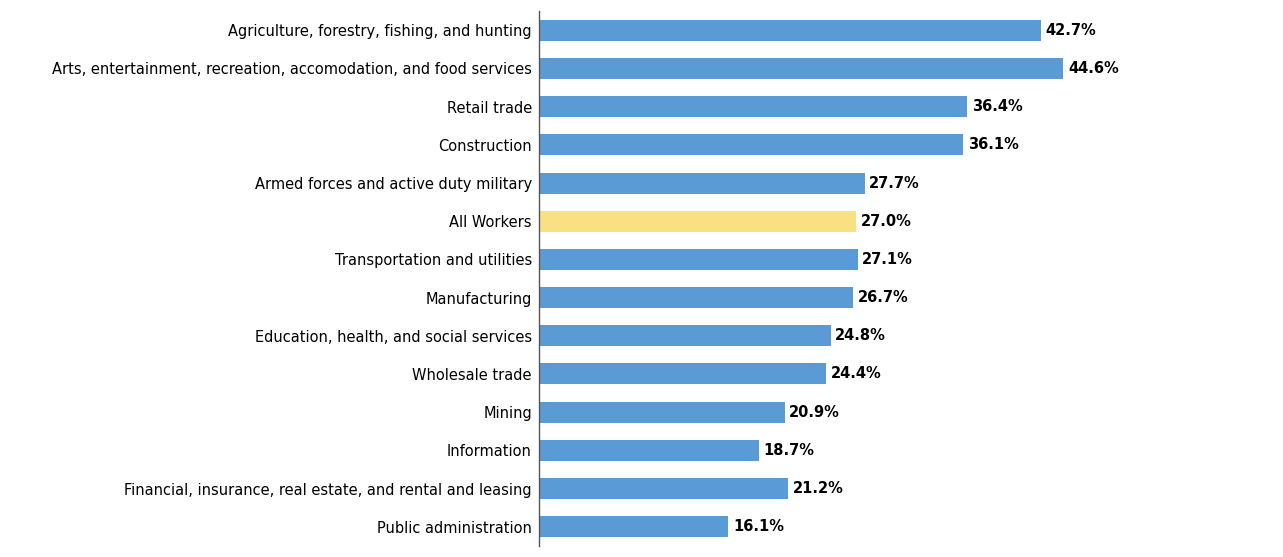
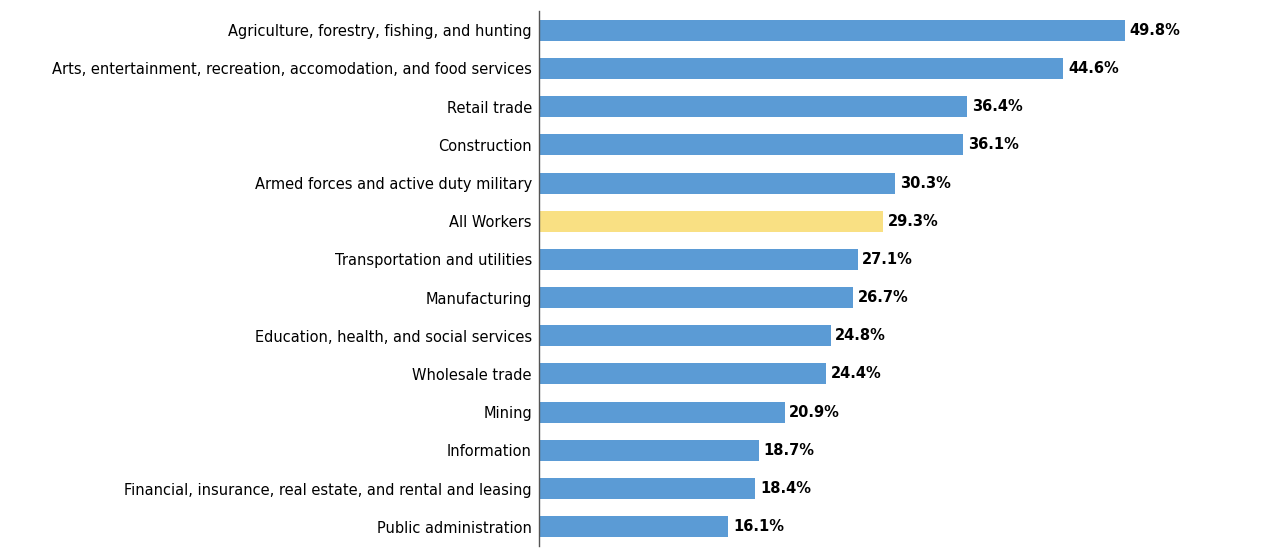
Agriculture, forestry, fishing, and hunting: 42.7% -> 49.8%
Armed forces and active duty military: 27.7% -> 30.3%
All Workers: 27.0% -> 29.3%
Financial, insurance, real estate, and rental and leasing: 21.2% -> 18.4%
